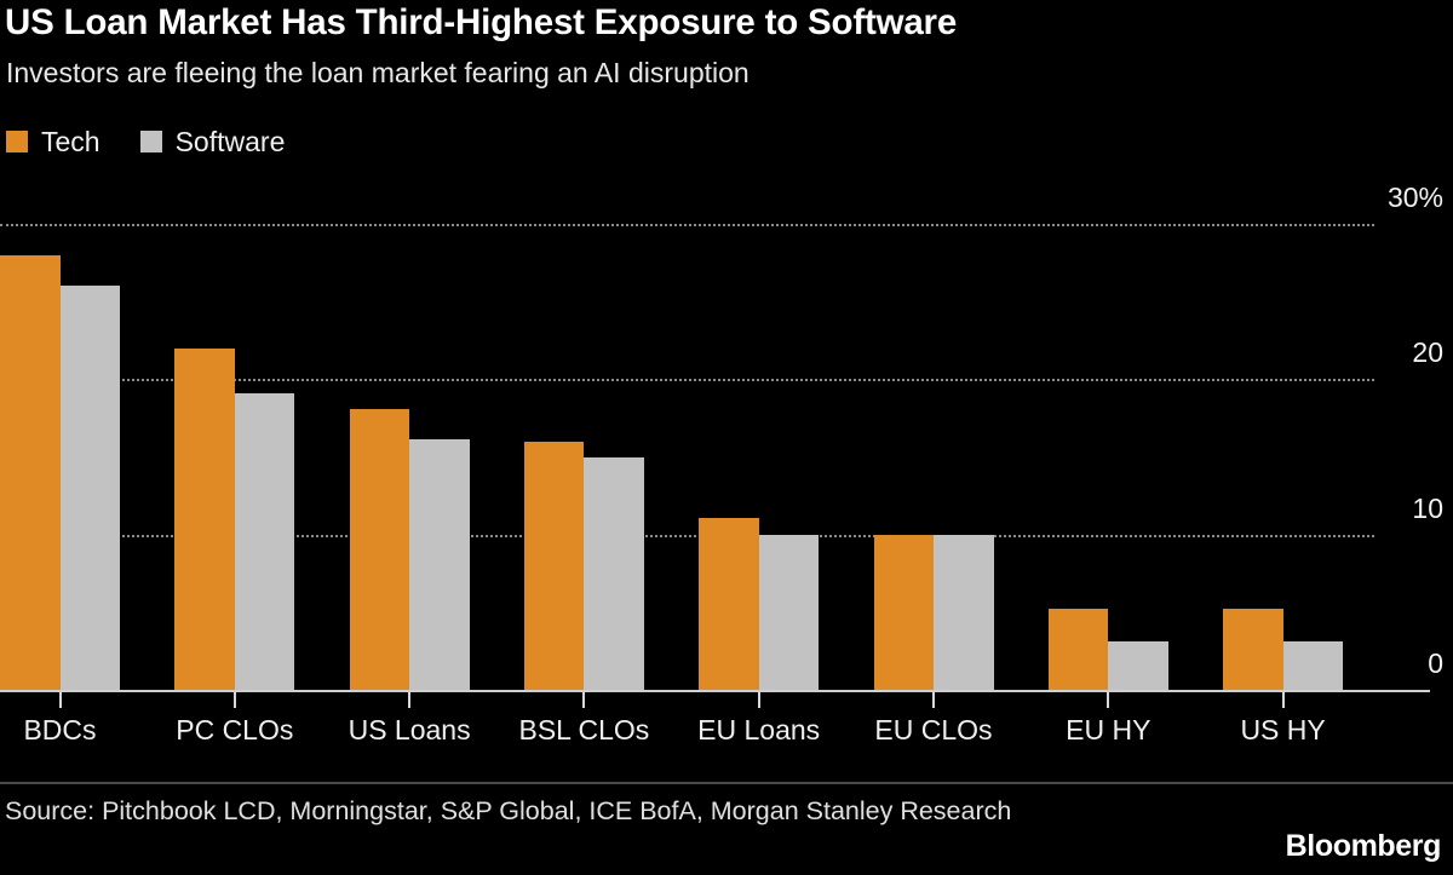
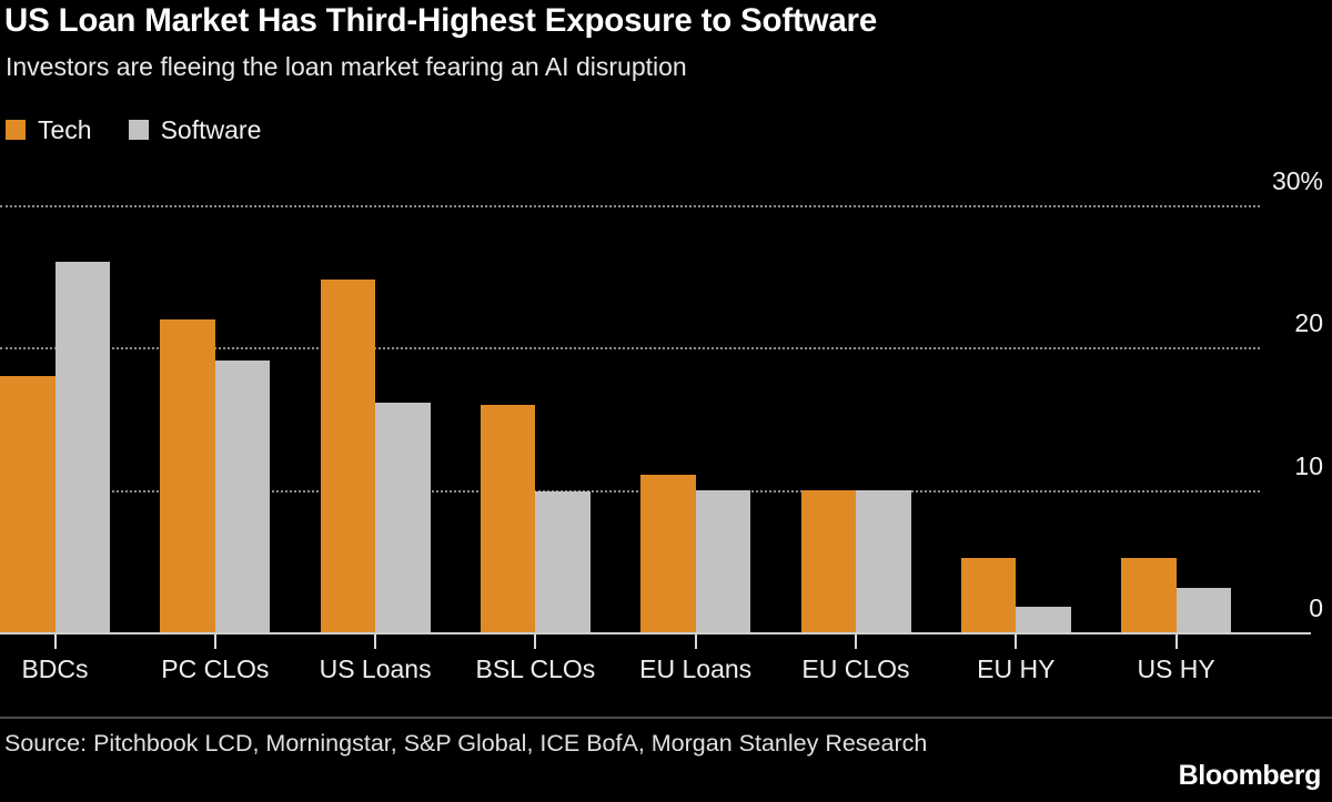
Tech/BDCs: 28.0% -> 18.0%
Tech/US Loans: 18.1% -> 24.8%
Software/BSL CLOs: 15.0% -> 9.9%
Software/EU HY: 3.1% -> 1.8%
